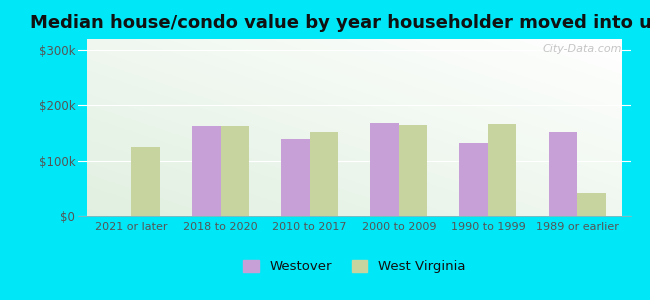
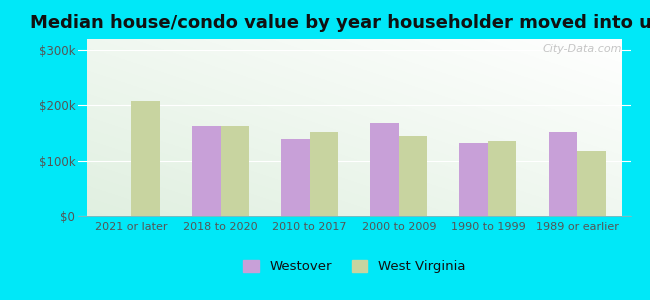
West Virginia/2021 or later: $124k -> $208k
West Virginia/2000 to 2009: $164k -> $145k
West Virginia/1990 to 1999: $166k -> $135k
West Virginia/1989 or earlier: $42k -> $118k
